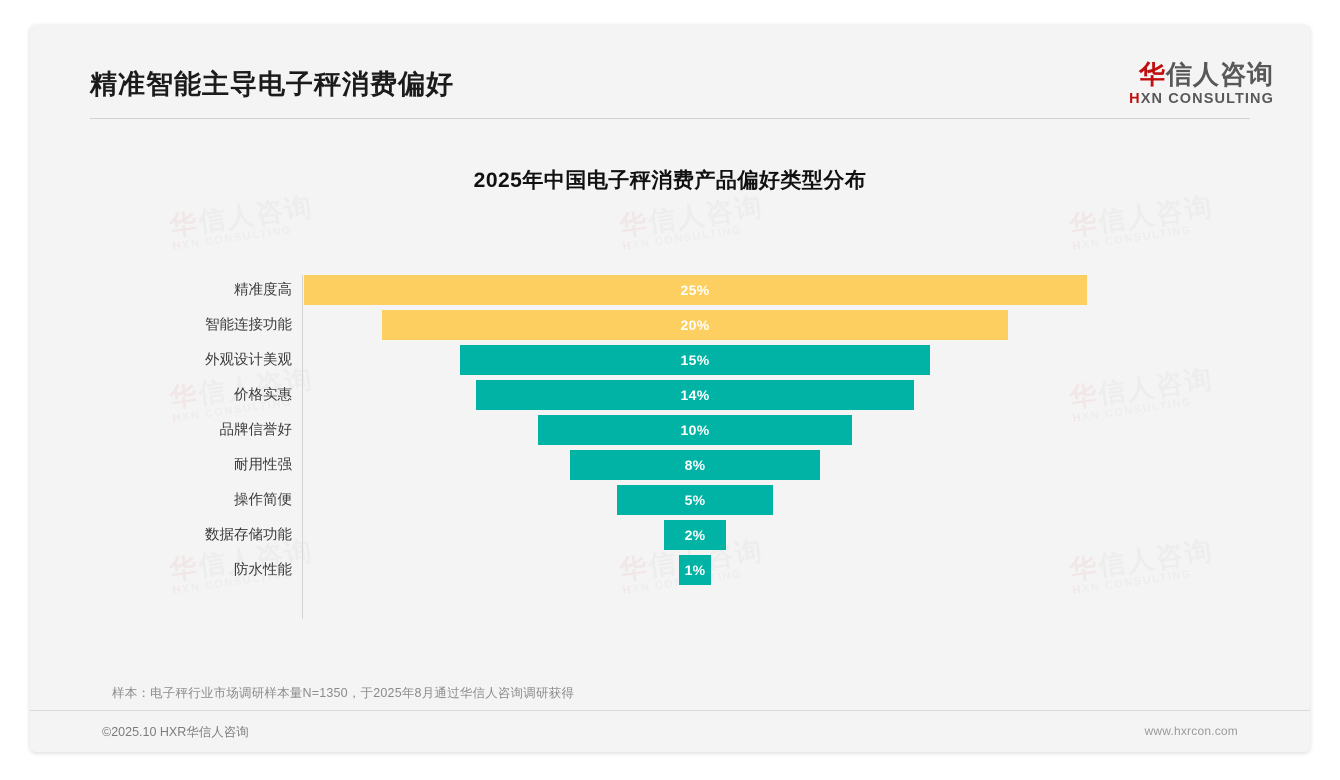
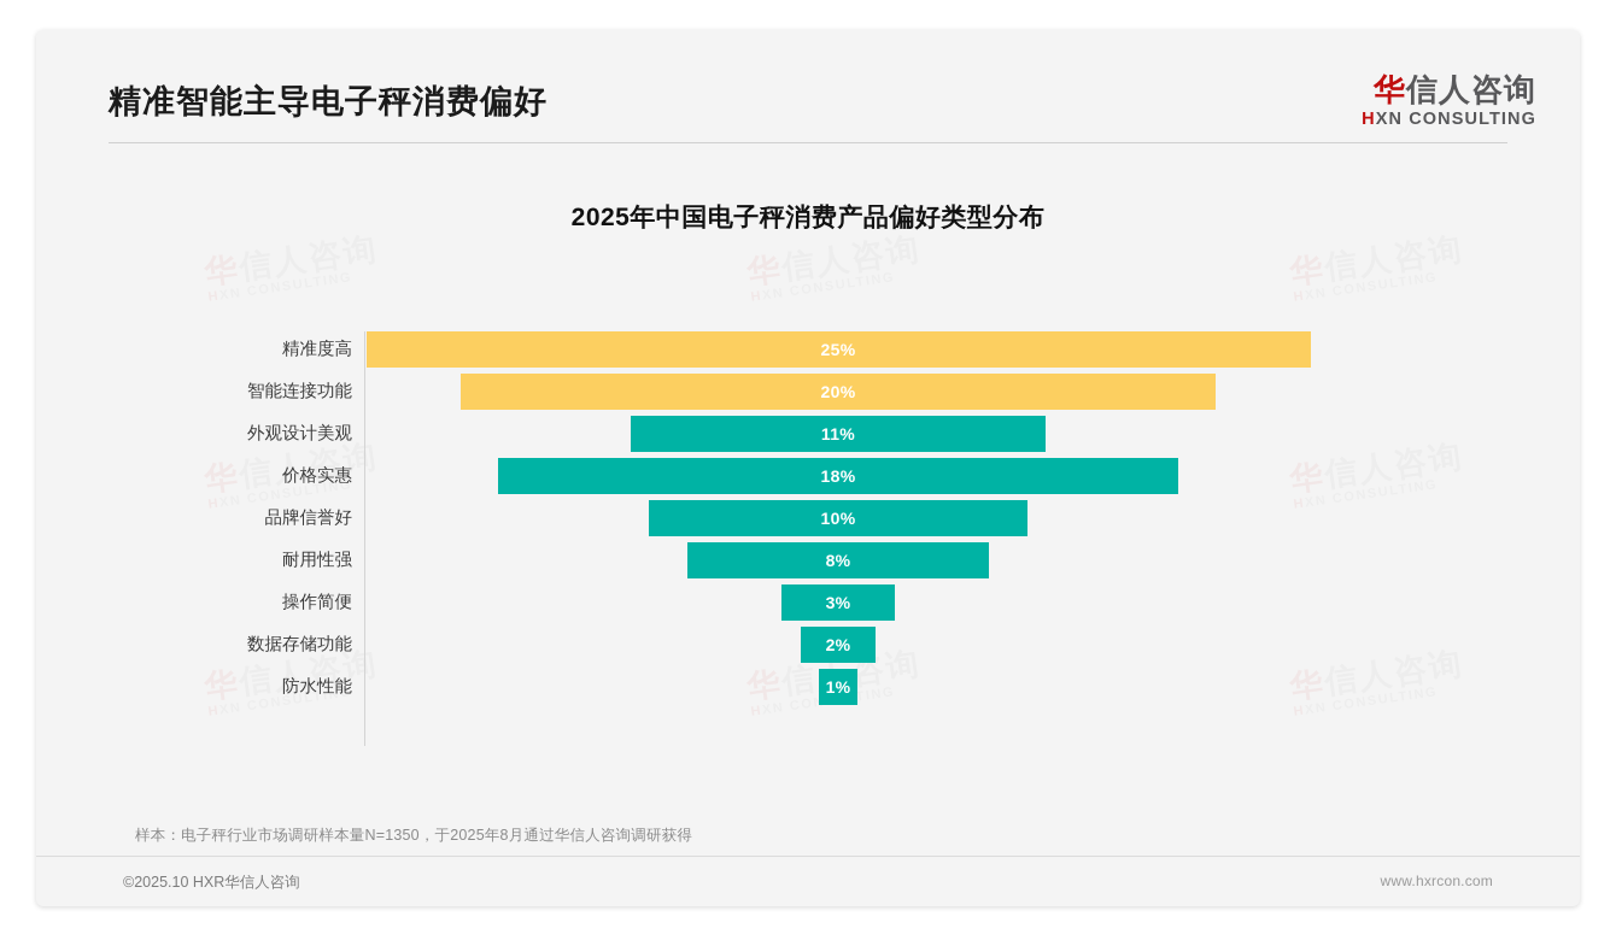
外观设计美观: 15% -> 11%
价格实惠: 14% -> 18%
操作简便: 5% -> 3%
